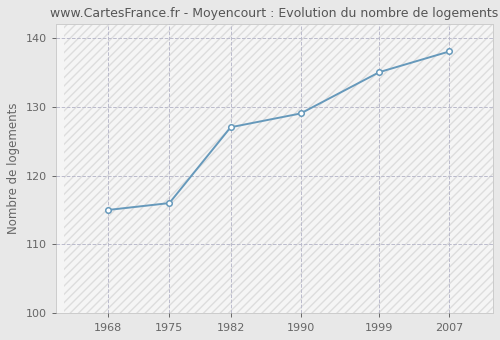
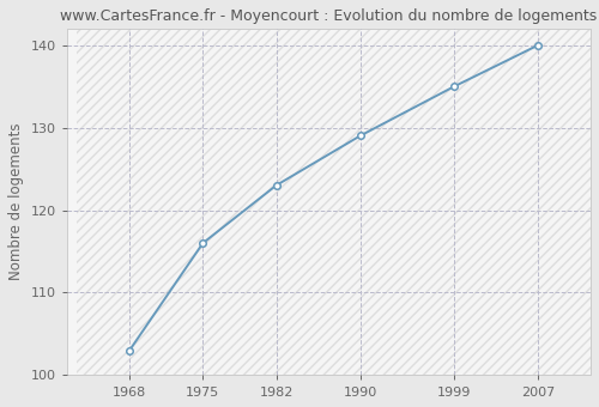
1968: 115 -> 103
1982: 127 -> 123
2007: 138 -> 140
